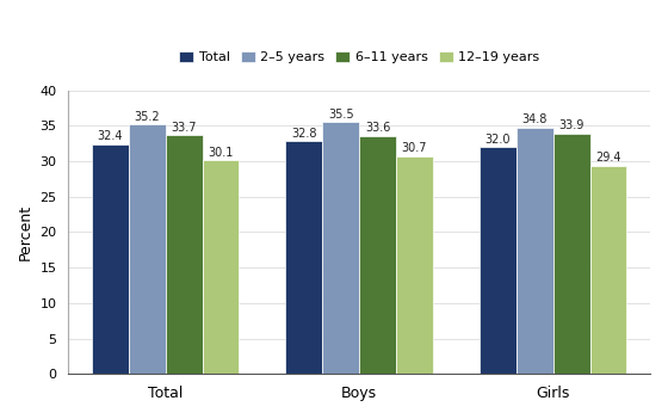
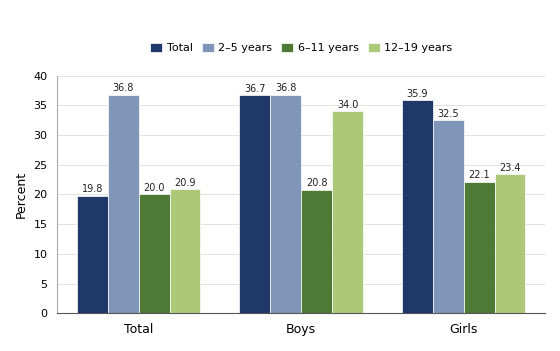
Total/Total: 32.4 -> 19.8
2–5 years/Total: 35.2 -> 36.8
6–11 years/Total: 33.7 -> 20.0
12–19 years/Total: 30.1 -> 20.9
Total/Boys: 32.8 -> 36.7
2–5 years/Boys: 35.5 -> 36.8
6–11 years/Boys: 33.6 -> 20.8
12–19 years/Boys: 30.7 -> 34.0
Total/Girls: 32.0 -> 35.9
2–5 years/Girls: 34.8 -> 32.5
6–11 years/Girls: 33.9 -> 22.1
12–19 years/Girls: 29.4 -> 23.4
